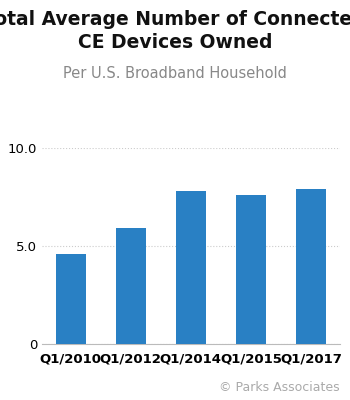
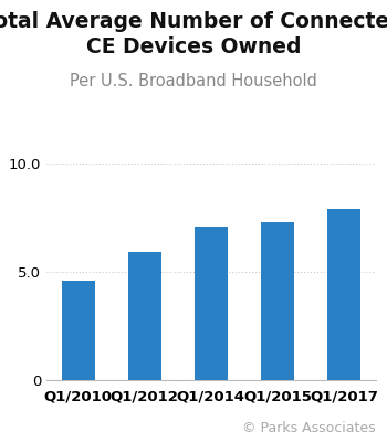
Q1/2014: 7.8 -> 7.1
Q1/2015: 7.6 -> 7.3
